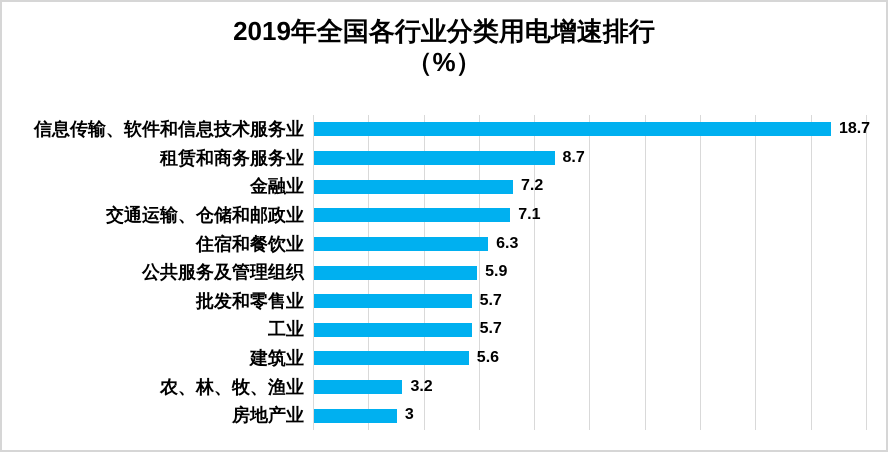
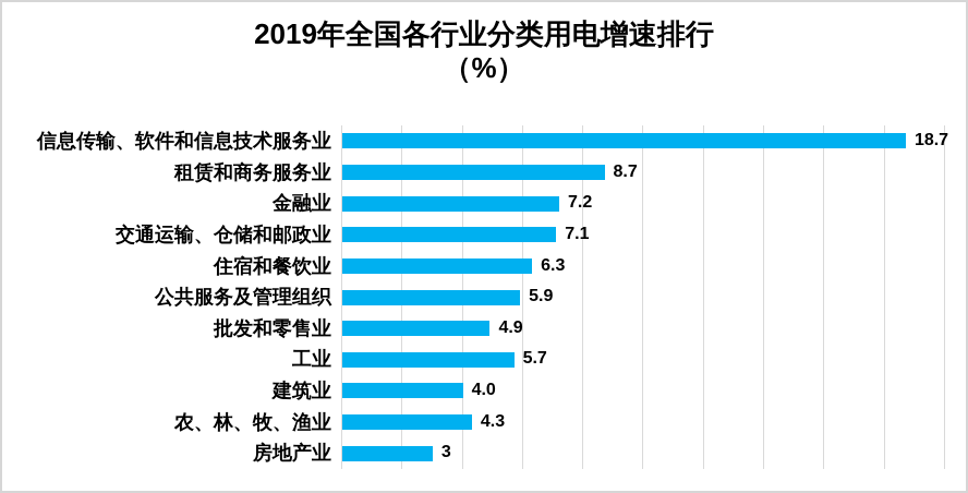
批发和零售业: 5.7 -> 4.9
建筑业: 5.6 -> 4.0
农、林、牧、渔业: 3.2 -> 4.3
